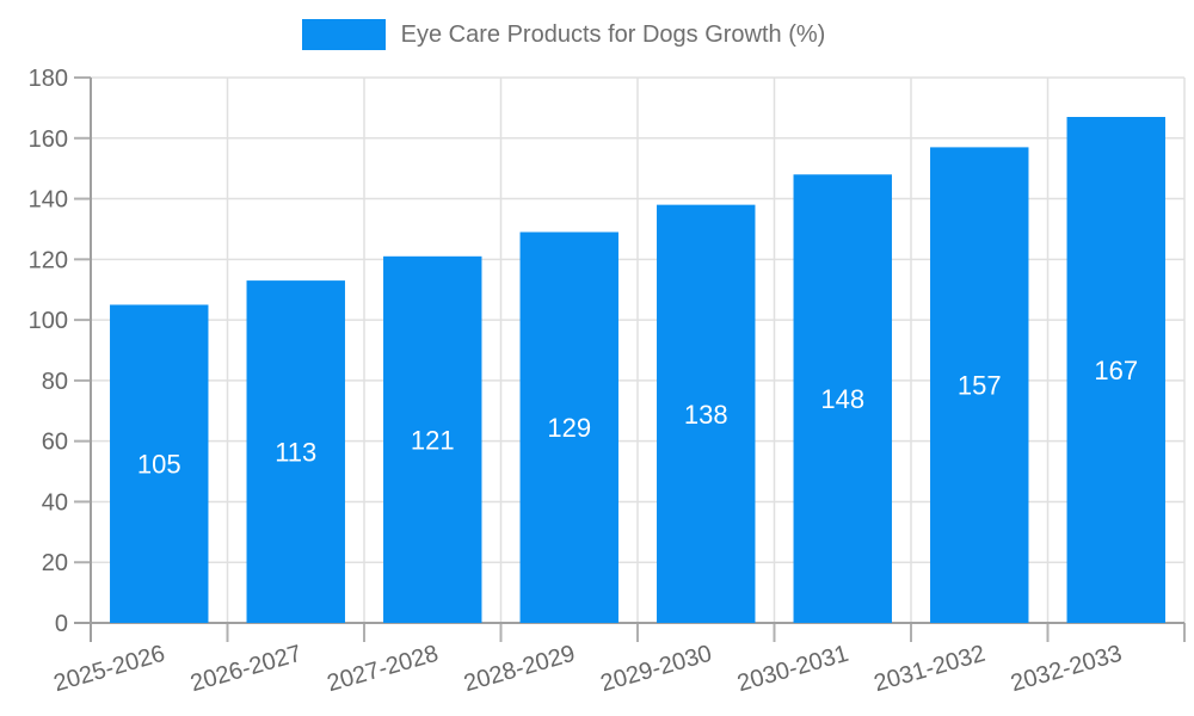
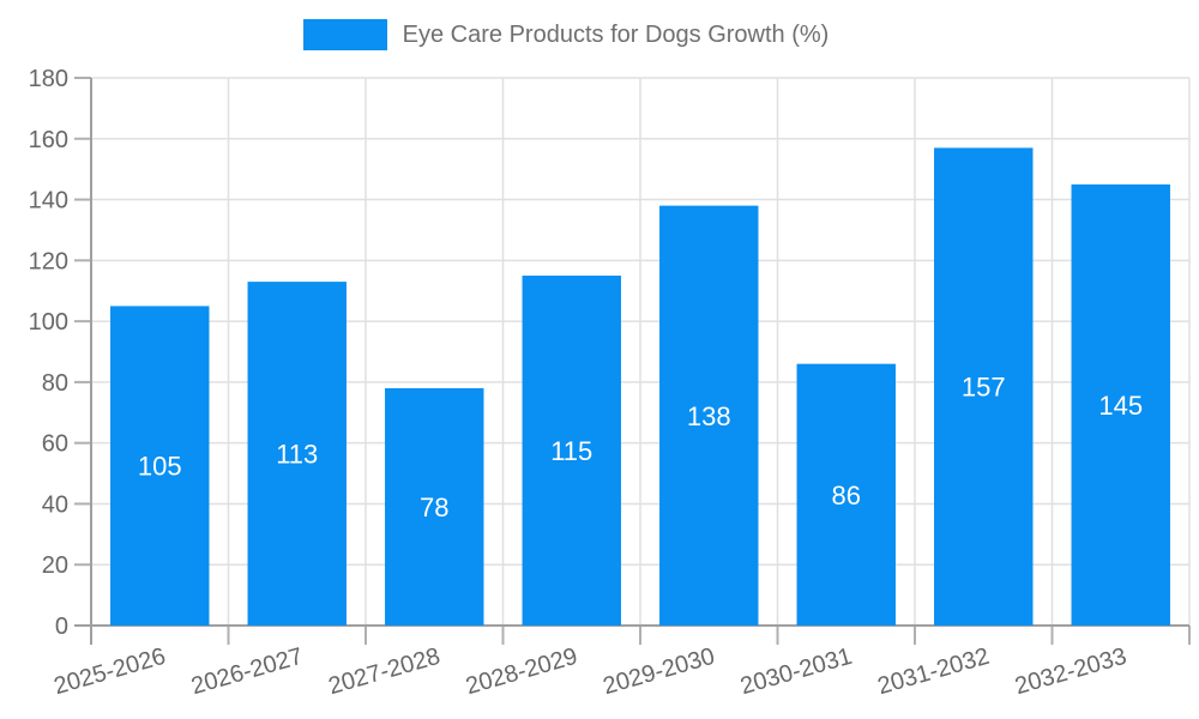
2027-2028: 121 -> 78
2028-2029: 129 -> 115
2030-2031: 148 -> 86
2032-2033: 167 -> 145
